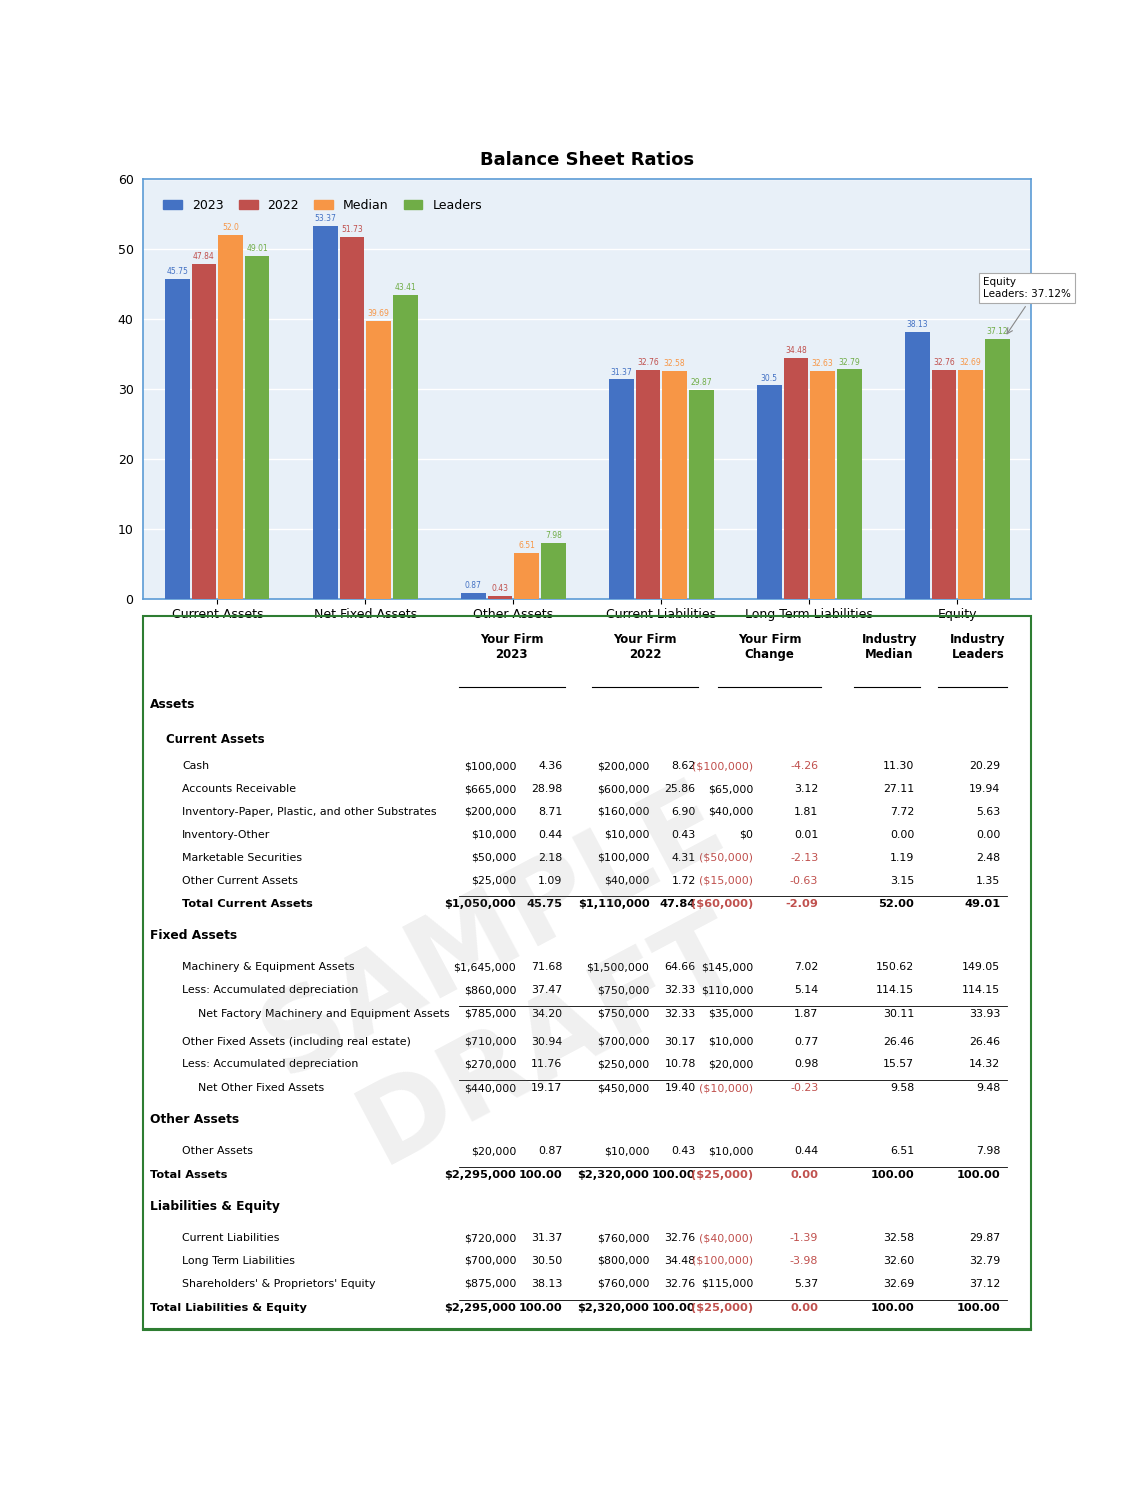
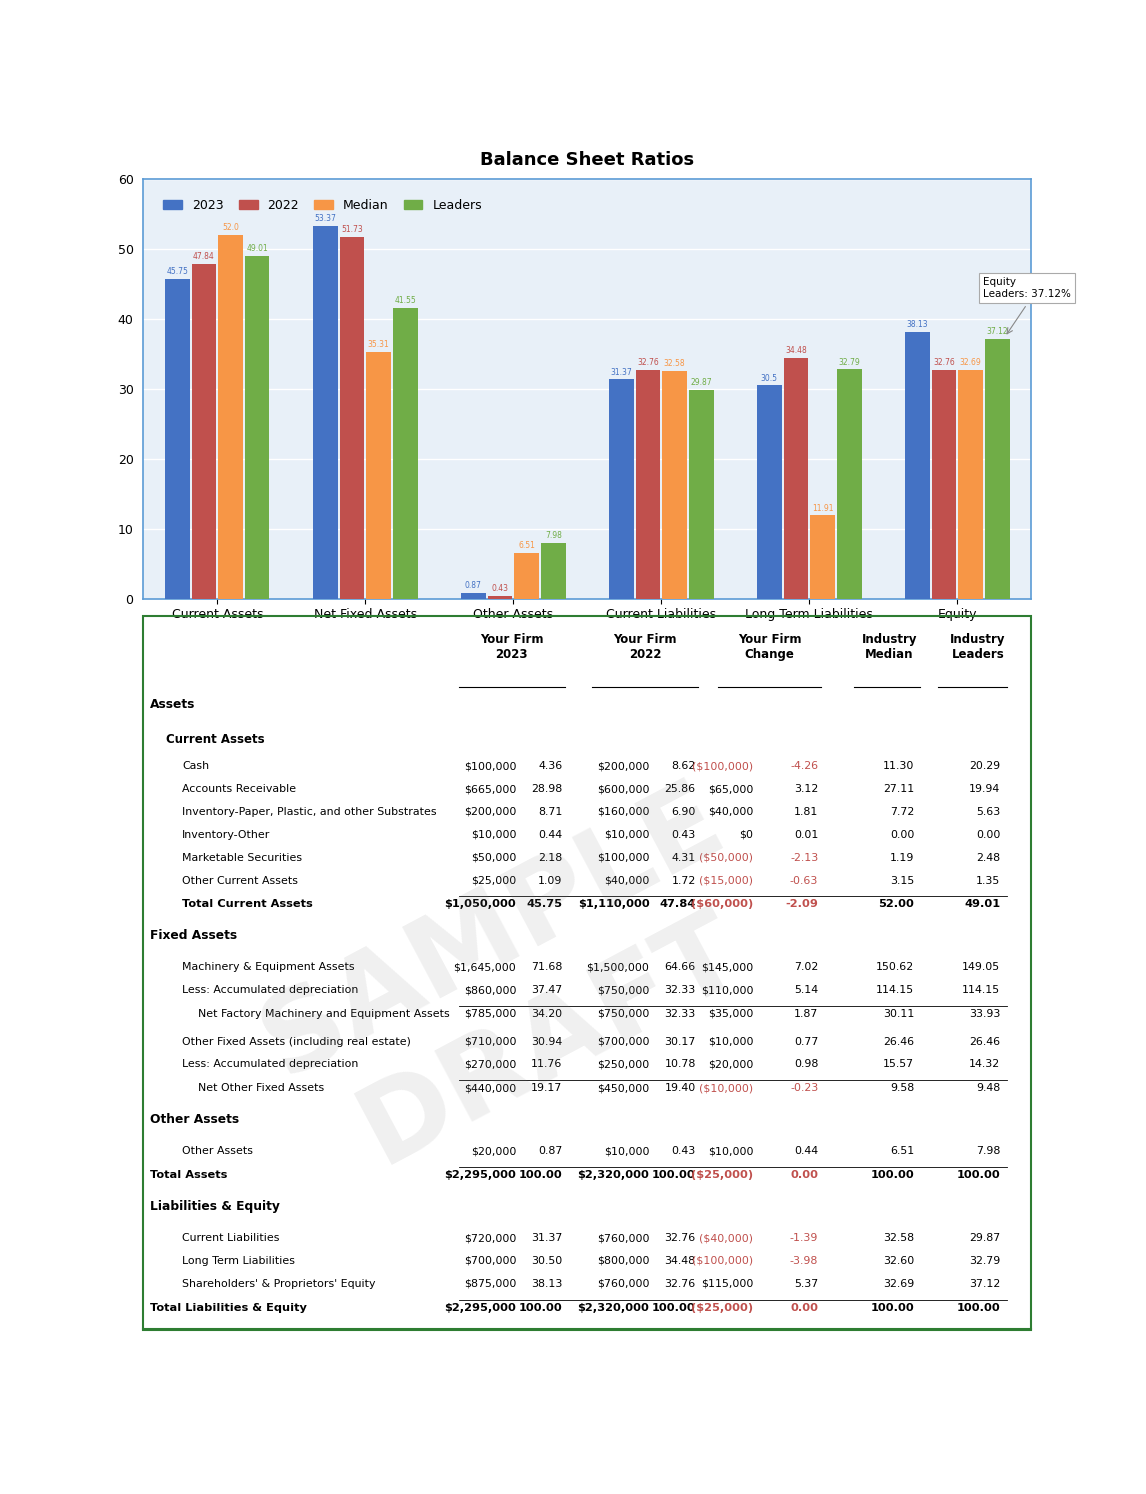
Median/Net Fixed Assets: 39.69 -> 35.31
Leaders/Net Fixed Assets: 43.41 -> 41.55
Median/Long Term Liabilities: 32.63 -> 11.91
